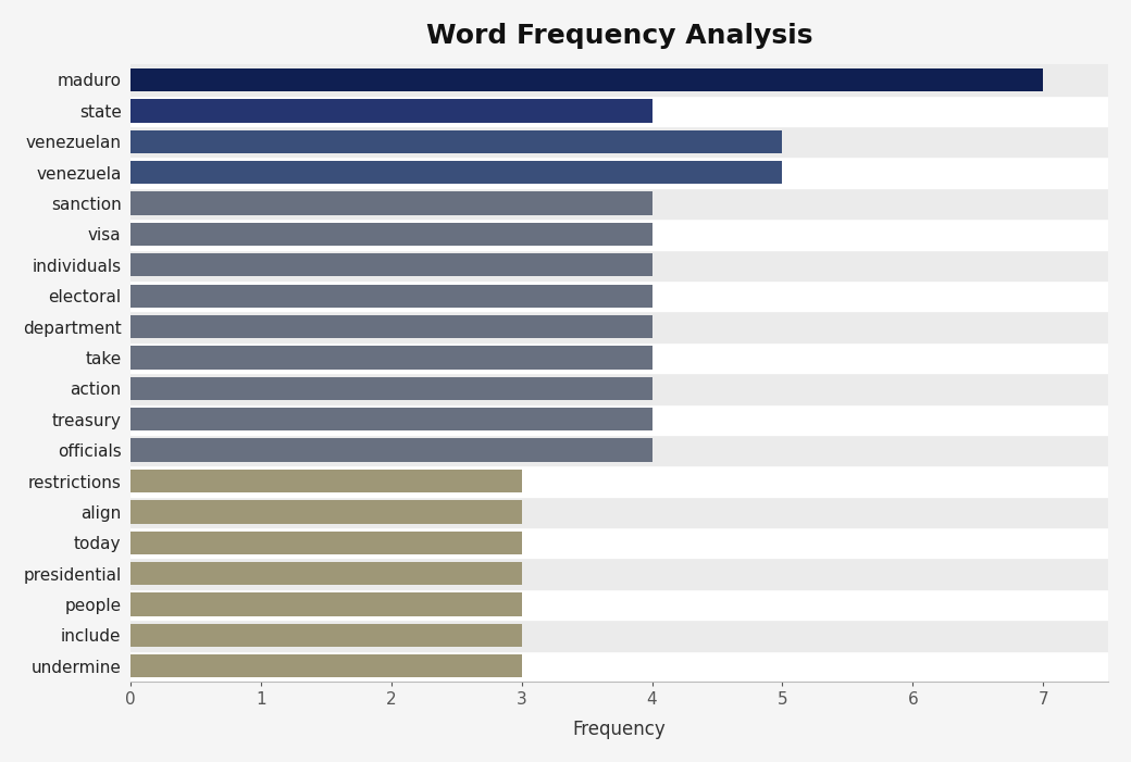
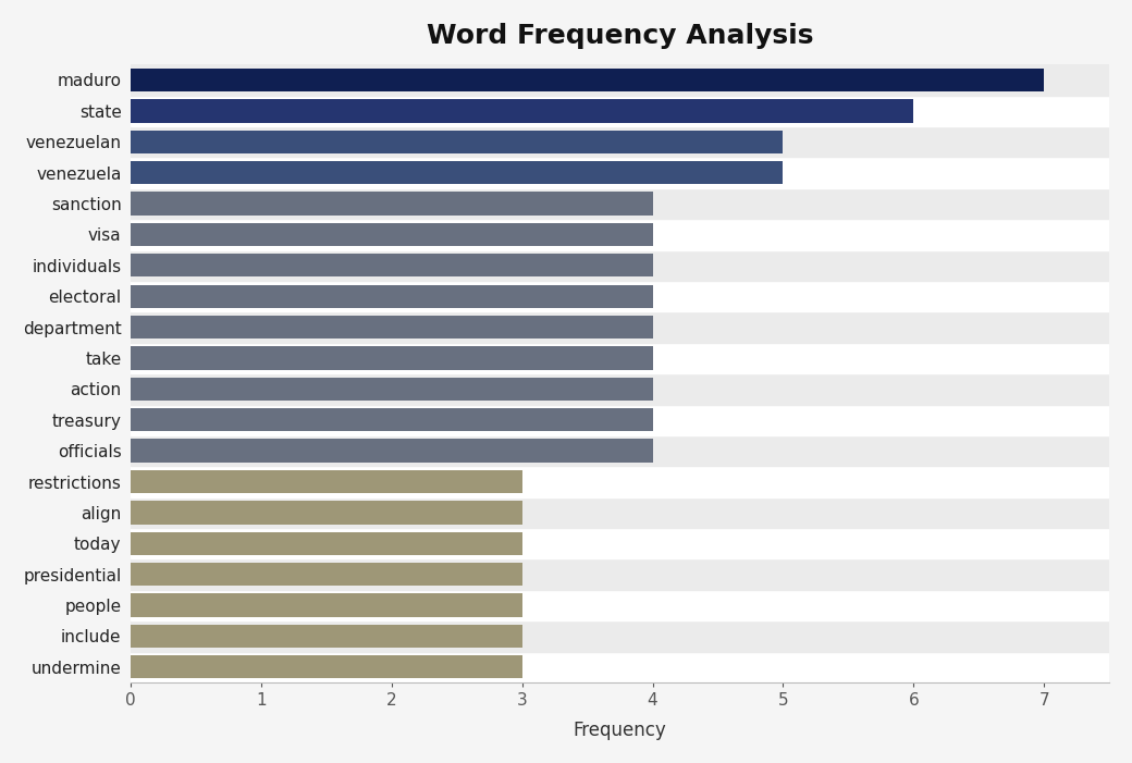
state: 4 -> 6
